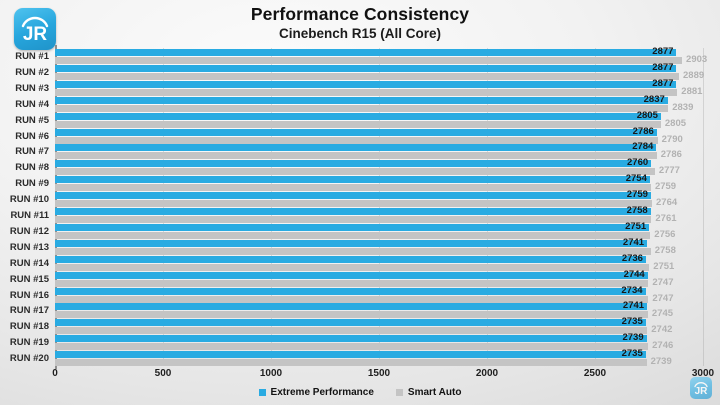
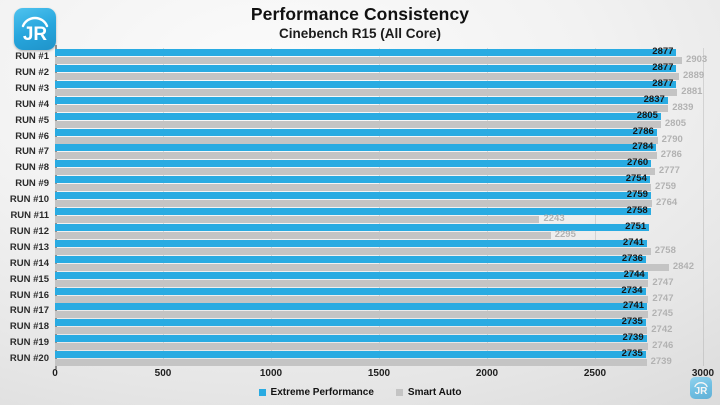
Smart Auto/RUN #11: 2761 -> 2243
Smart Auto/RUN #12: 2756 -> 2295
Smart Auto/RUN #14: 2751 -> 2842
